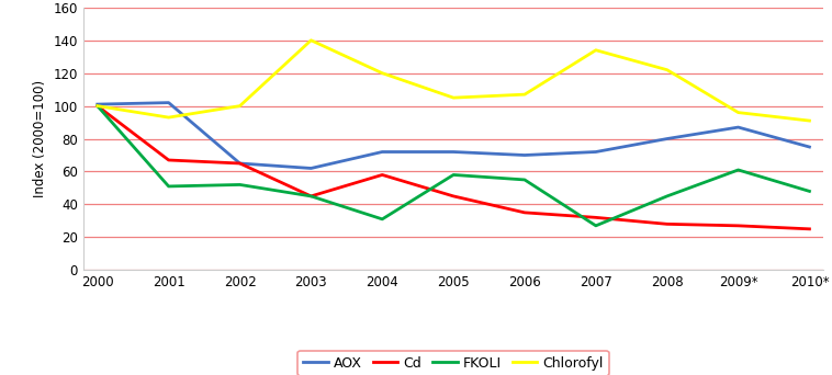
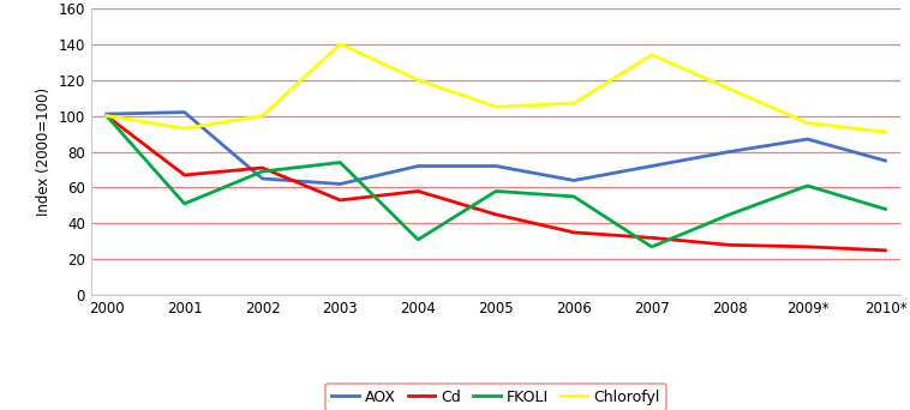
Cd/2002: 65 -> 71
FKOLI/2002: 52 -> 69
Cd/2003: 45 -> 53
FKOLI/2003: 45 -> 74
AOX/2006: 70 -> 64
Chlorofyl/2008: 122 -> 115
